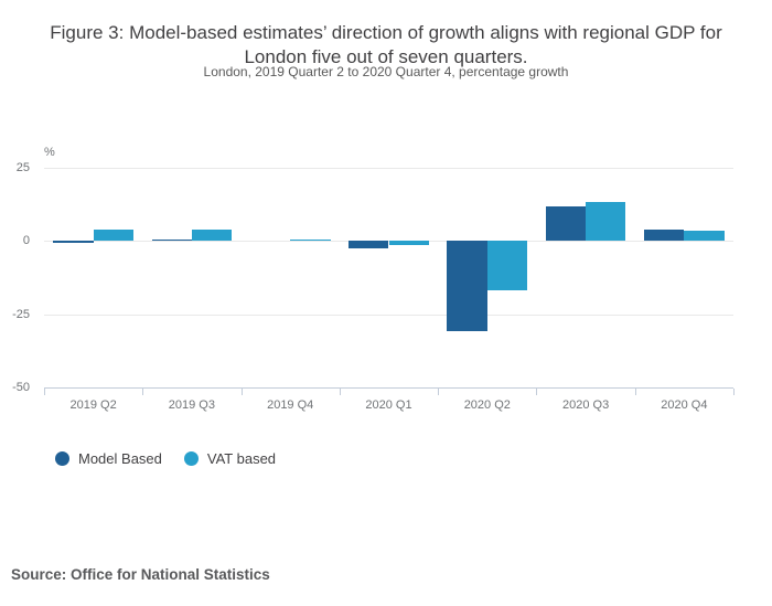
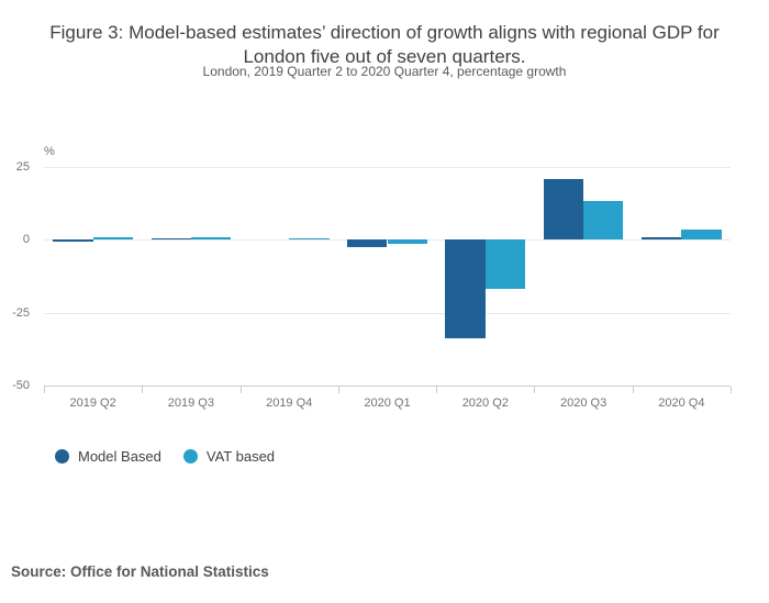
VAT based/2019 Q2: 4 -> 1
VAT based/2019 Q3: 4 -> 1
Model Based/2020 Q2: -31 -> -34
Model Based/2020 Q3: 12 -> 21
Model Based/2020 Q4: 4 -> 1
